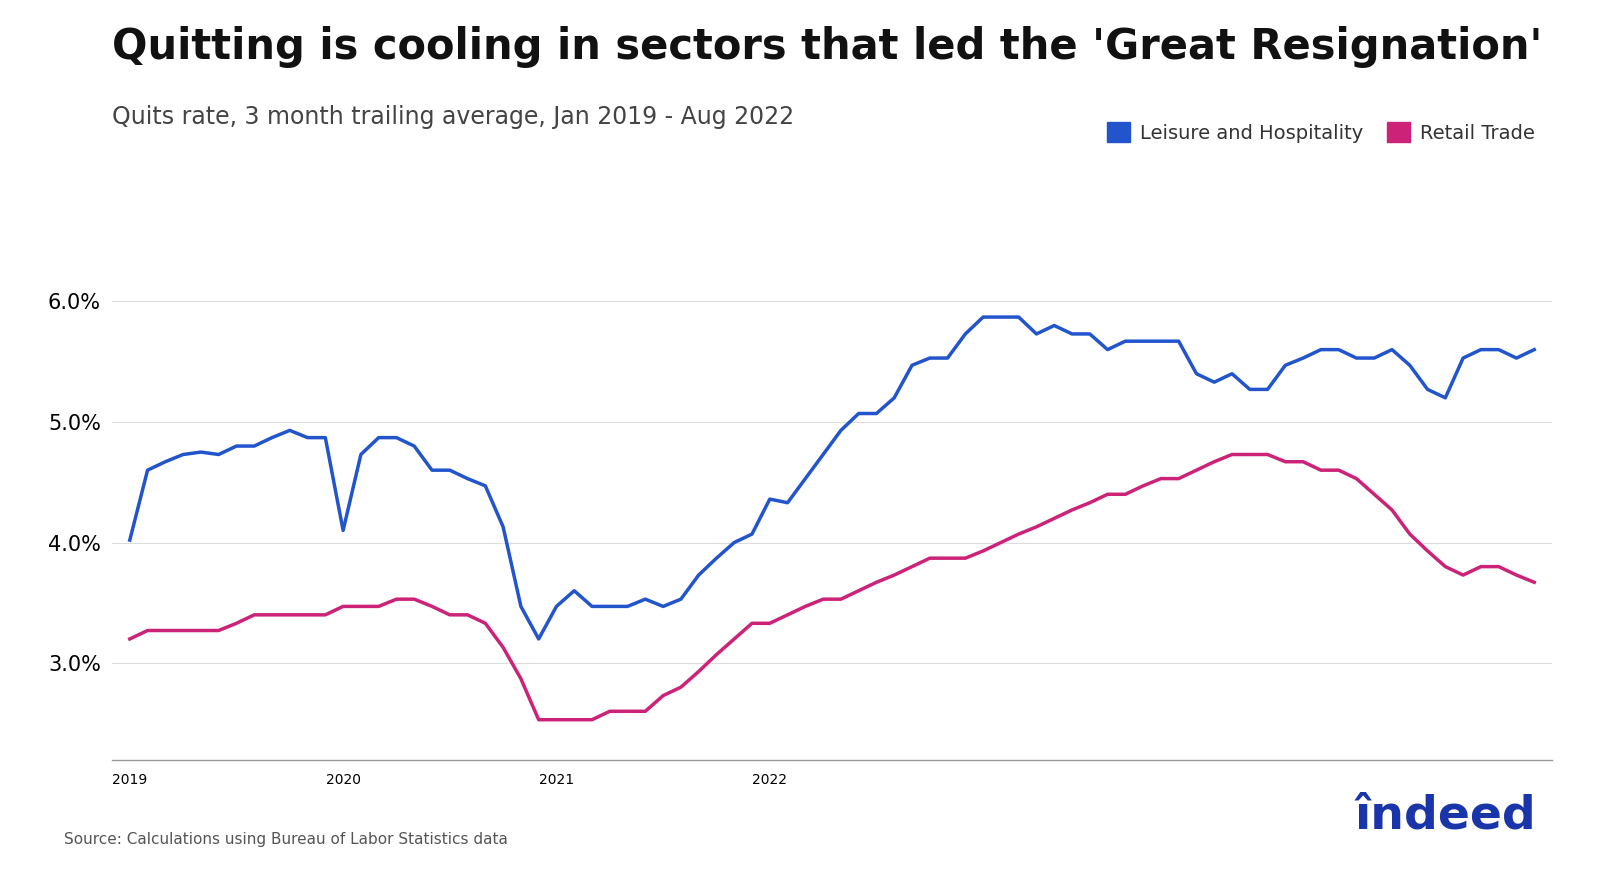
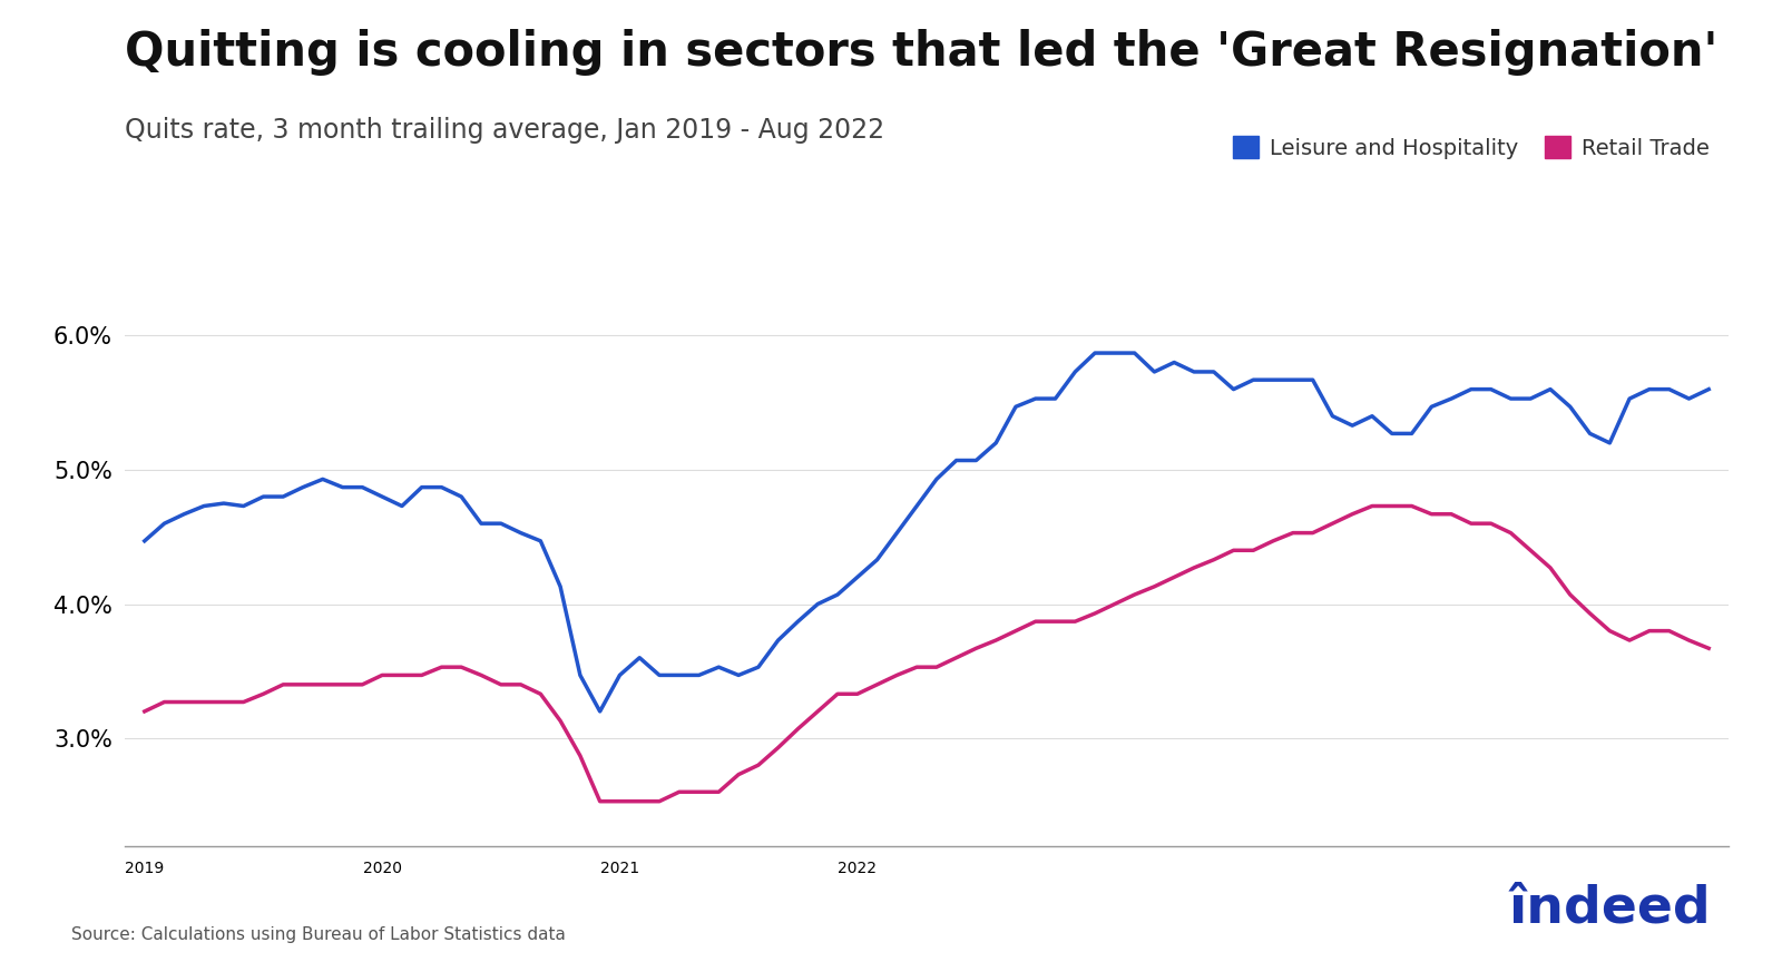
Leisure and Hospitality/2019: 4.02% -> 4.47%
Leisure and Hospitality/2020: 4.10% -> 4.80%
Leisure and Hospitality/2022: 4.36% -> 4.20%
